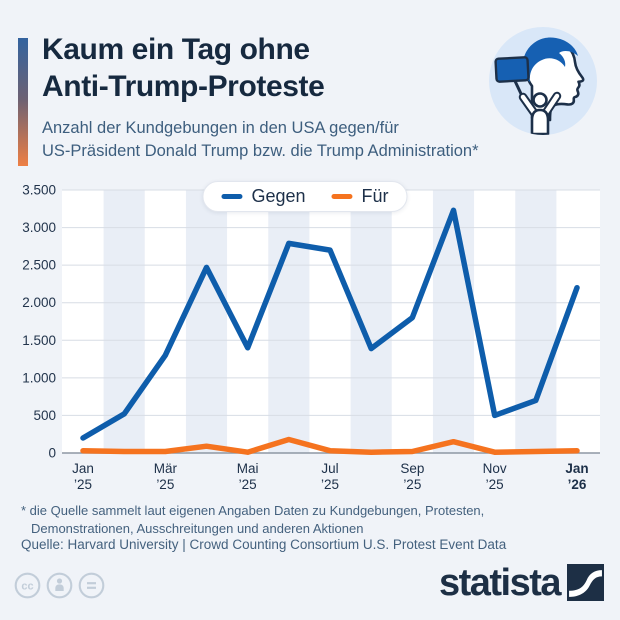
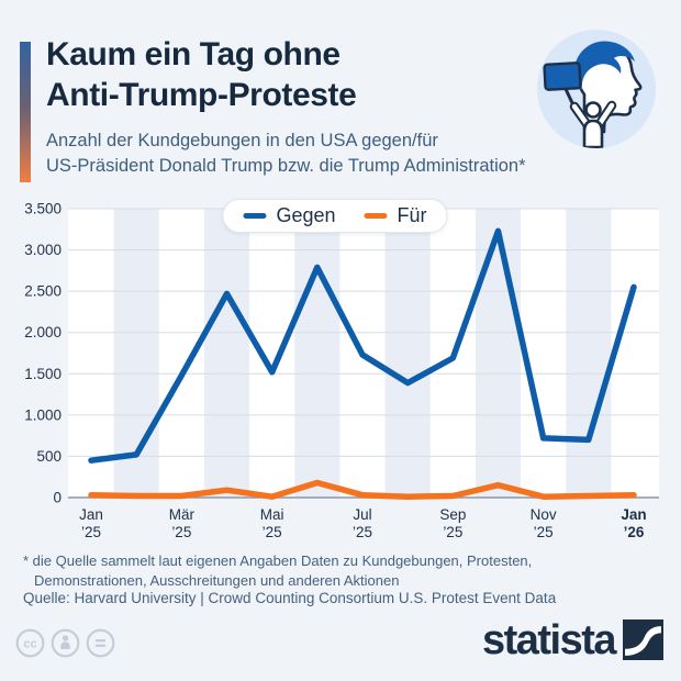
Gegen/Jan ’25: 200 -> 400
Gegen/Mär ’25: 1300 -> 1500
Gegen/Mai ’25: 1400 -> 1500
Gegen/Jul ’25: 2700 -> 1700
Gegen/Sep ’25: 1800 -> 1700
Gegen/Nov ’25: 500 -> 700
Gegen/Jan ’26: 2200 -> 2600
